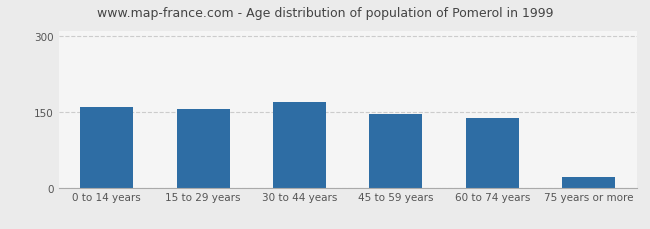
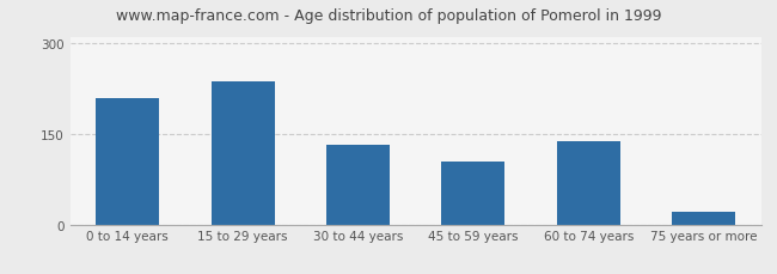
0 to 14 years: 160 -> 210
15 to 29 years: 155 -> 238
30 to 44 years: 170 -> 132
45 to 59 years: 145 -> 104
